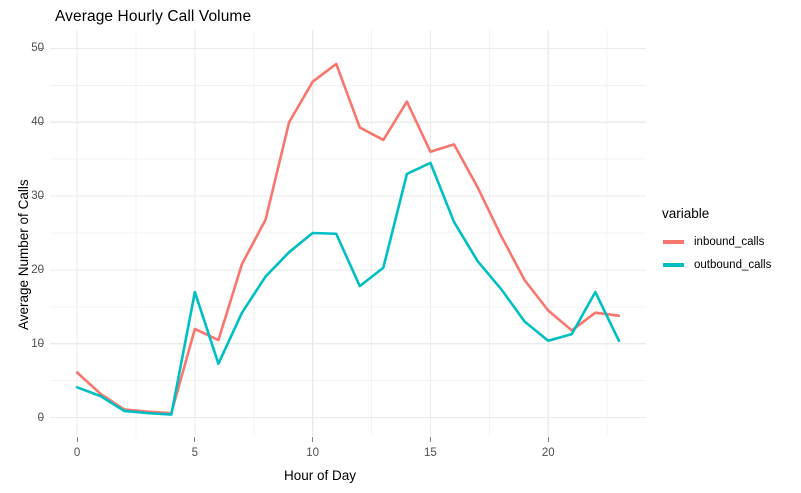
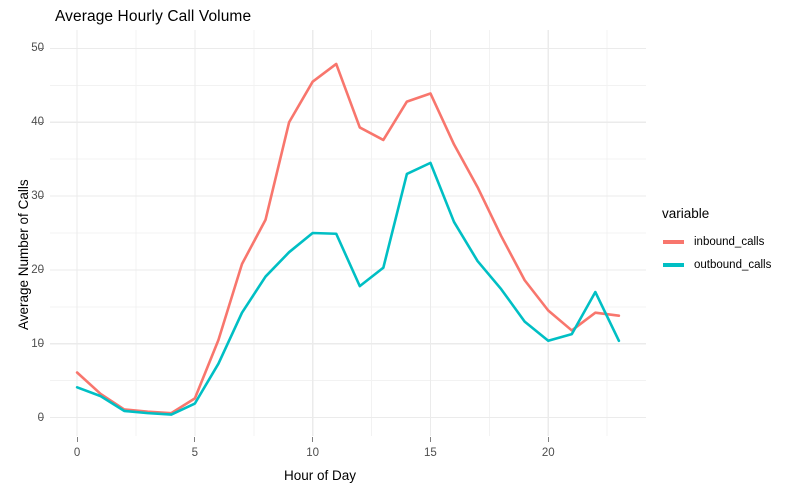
inbound_calls/5: 12 -> 3
outbound_calls/5: 17 -> 2
inbound_calls/15: 36 -> 44
